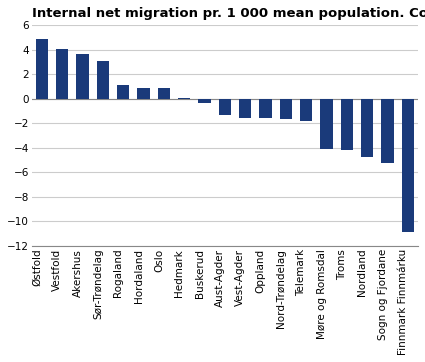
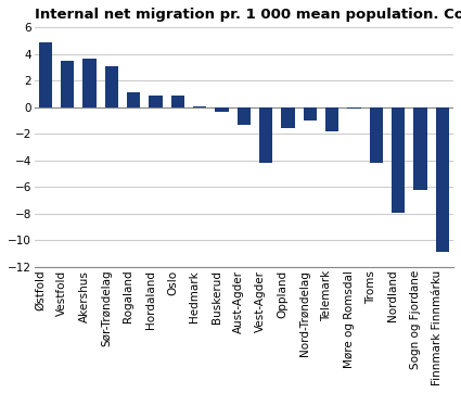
Vestfold: 4.1 -> 3.5
Vest-Agder: -1.6 -> -4.2
Nord-Trøndelag: -1.6 -> -1.0
Møre og Romsdal: -4.1 -> -0.1
Nordland: -4.7 -> -7.9
Sogn og Fjordane: -5.2 -> -6.2
